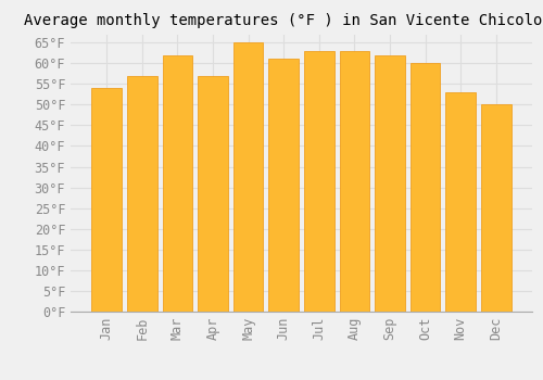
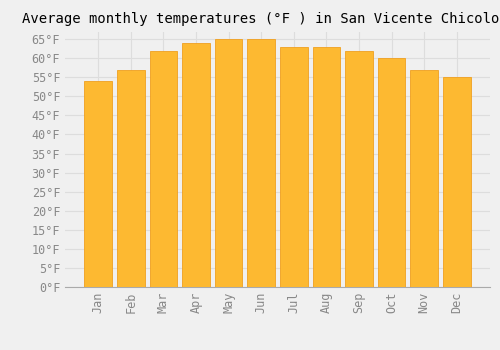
Apr: 57°F -> 64°F
Jun: 61°F -> 65°F
Nov: 53°F -> 57°F
Dec: 50°F -> 55°F
